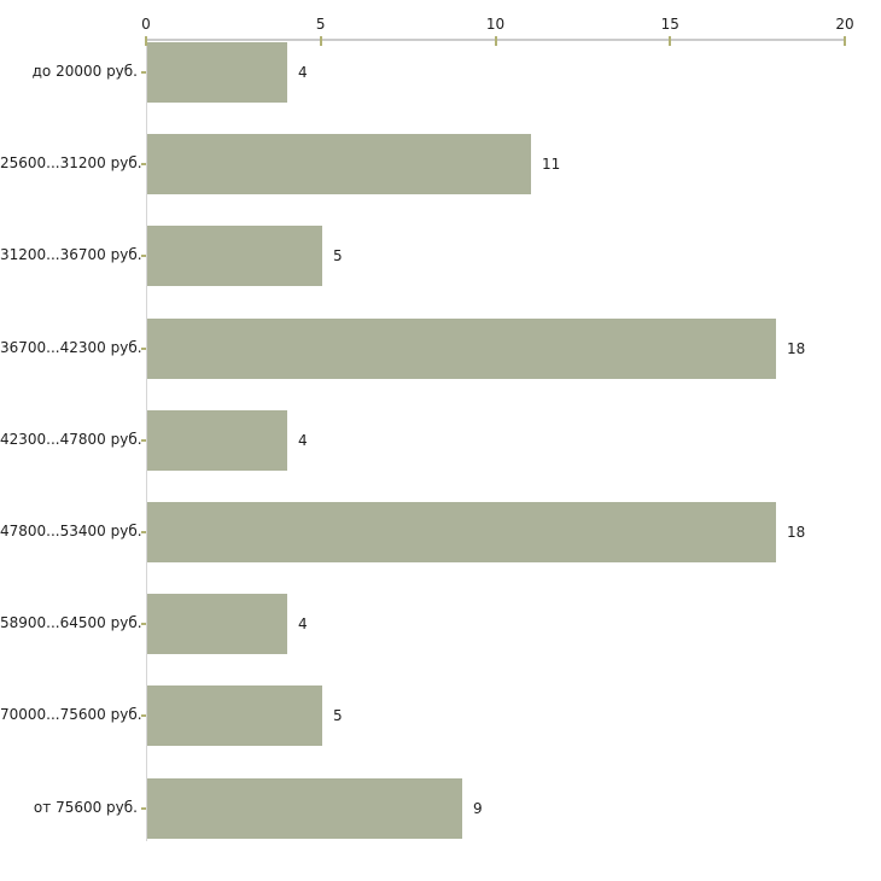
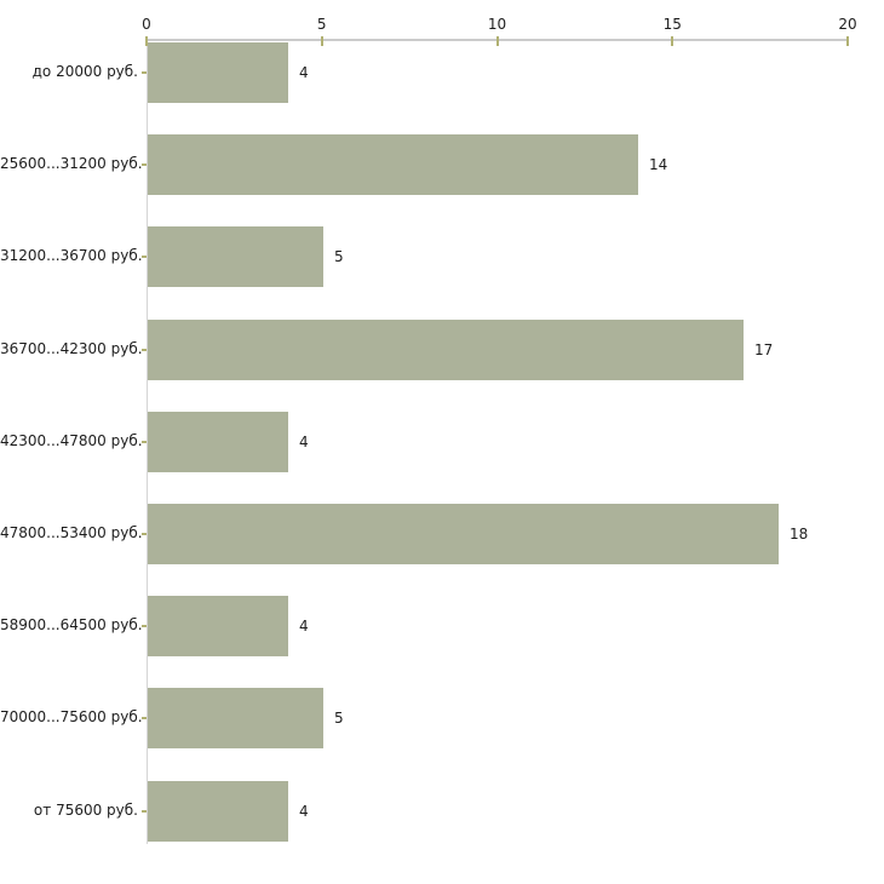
25600...31200 руб.: 11 -> 14
36700...42300 руб.: 18 -> 17
от 75600 руб.: 9 -> 4
